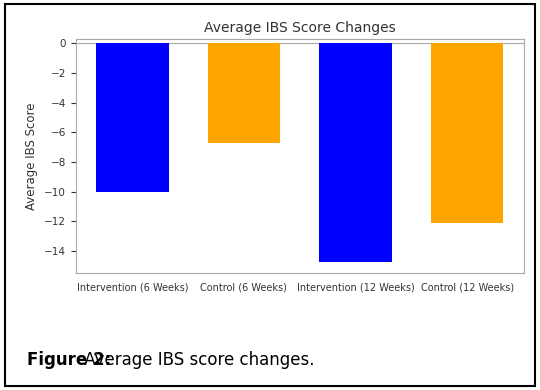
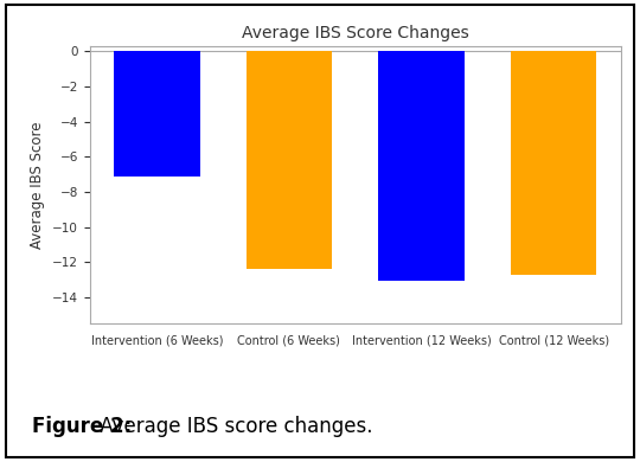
Intervention (6 Weeks): -10.0 -> -7.1
Control (6 Weeks): -6.7 -> -12.4
Intervention (12 Weeks): -14.8 -> -13.1
Control (12 Weeks): -12.1 -> -12.7
